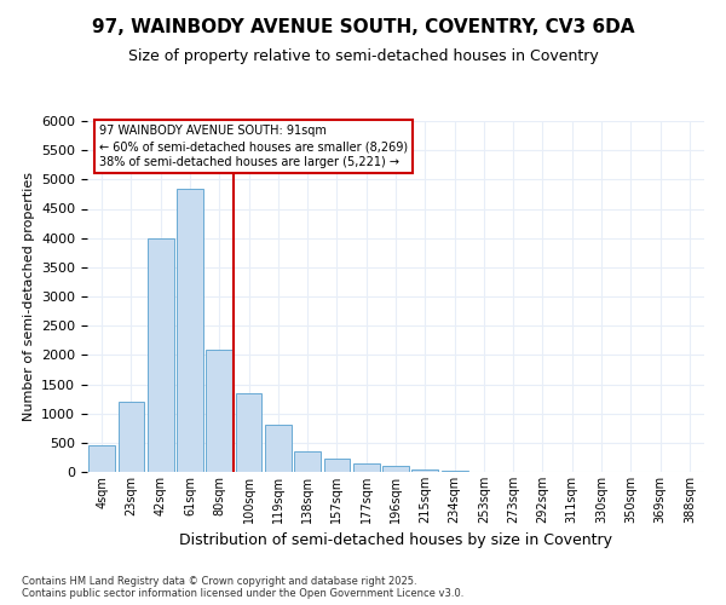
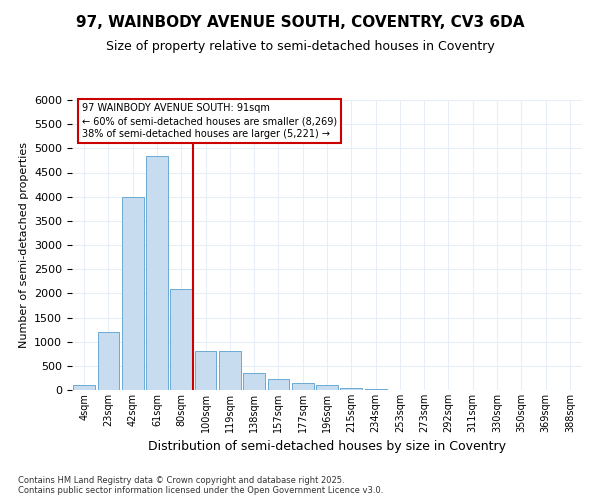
4sqm: 450 -> 100
100sqm: 1350 -> 800
